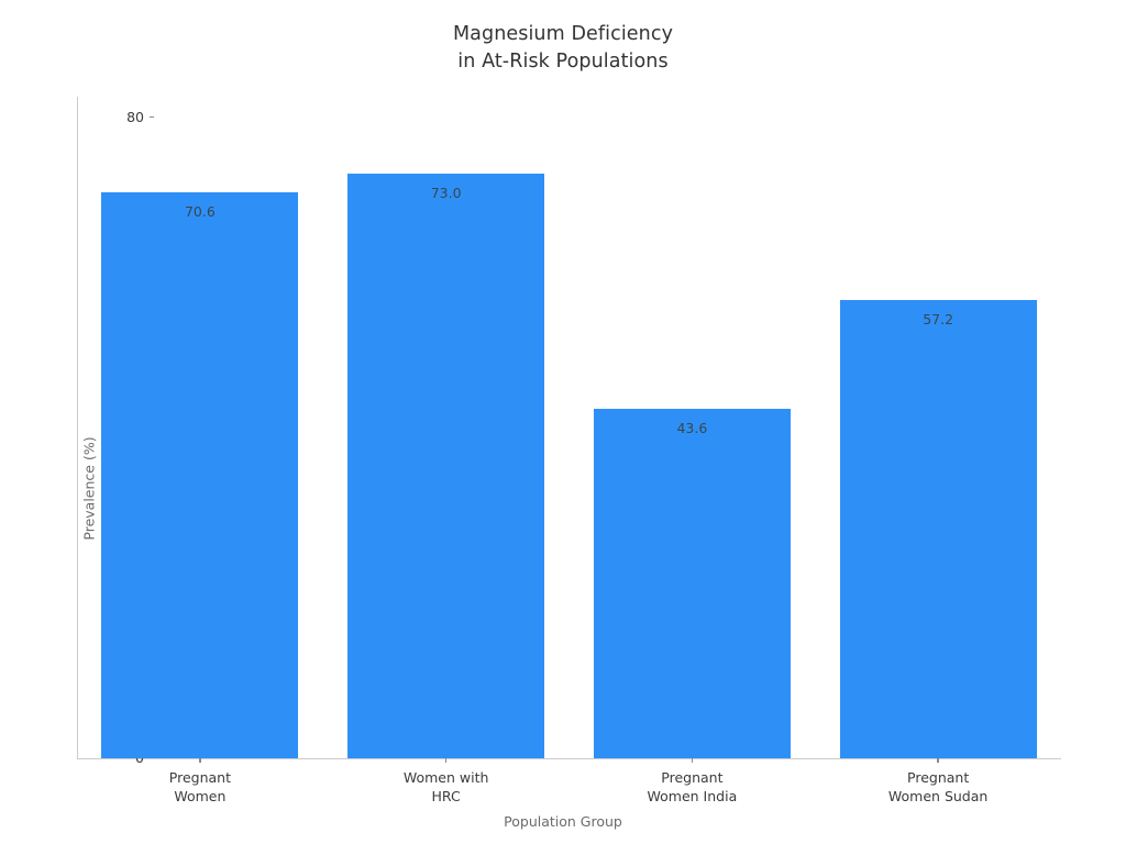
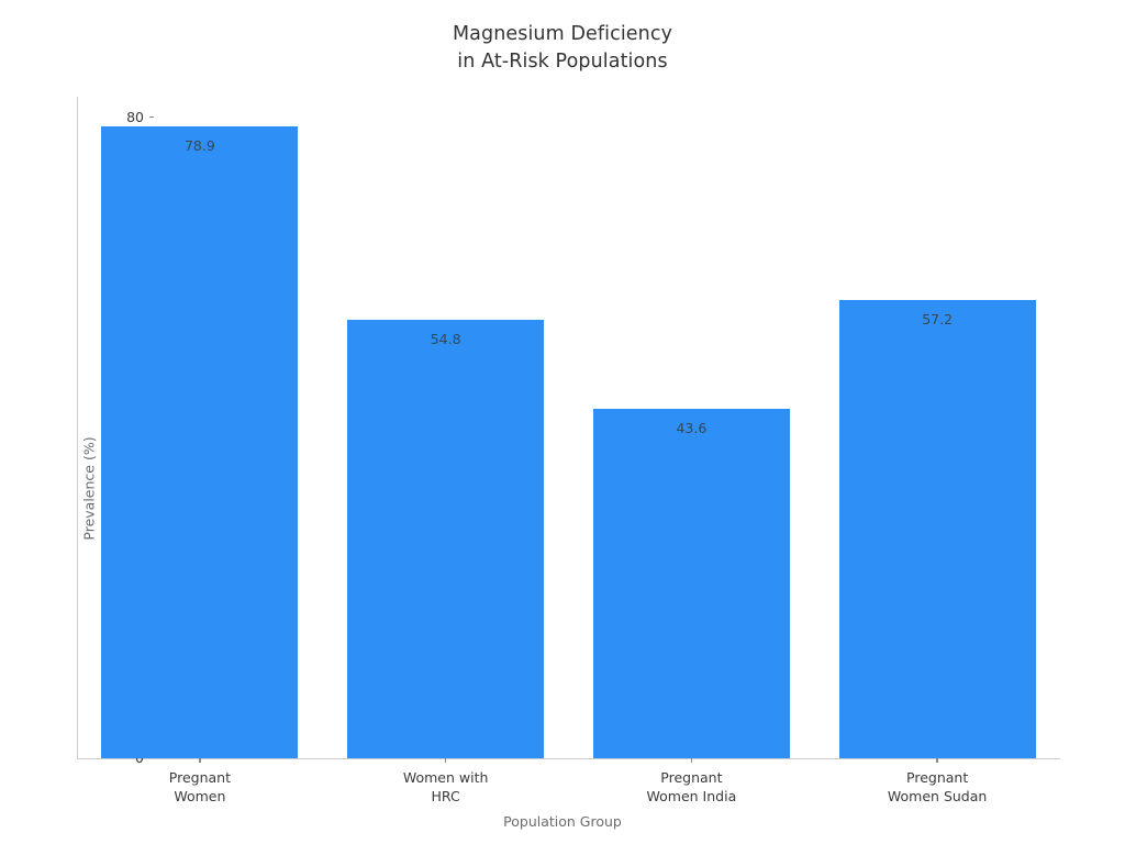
Pregnant Women: 70.6 -> 78.9
Women with HRC: 73.0 -> 54.8
